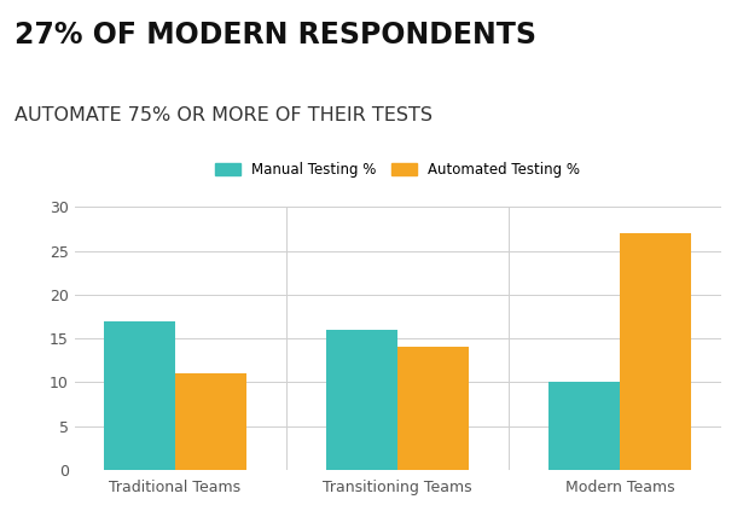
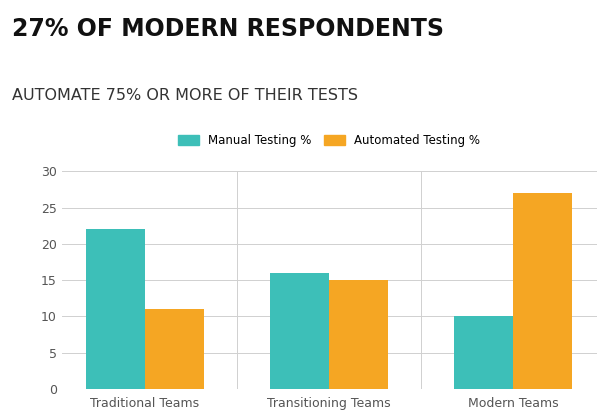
Manual Testing %/Traditional Teams: 17 -> 22
Automated Testing %/Transitioning Teams: 14 -> 15
